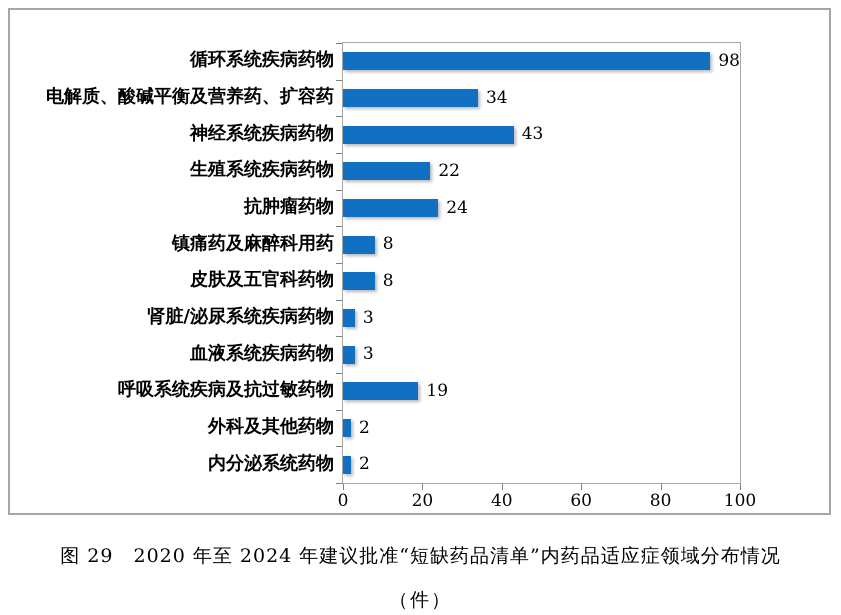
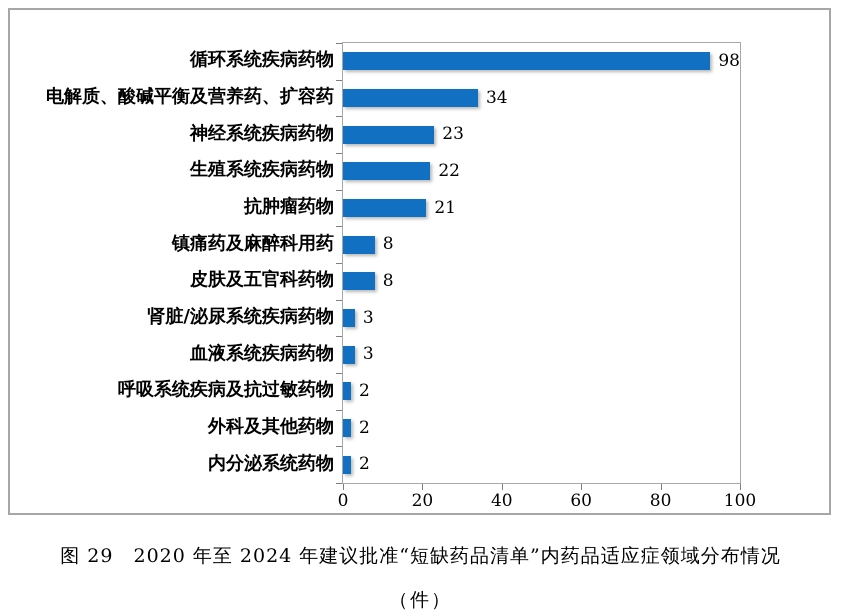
神经系统疾病药物: 43 -> 23
抗肿瘤药物: 24 -> 21
呼吸系统疾病及抗过敏药物: 19 -> 2
